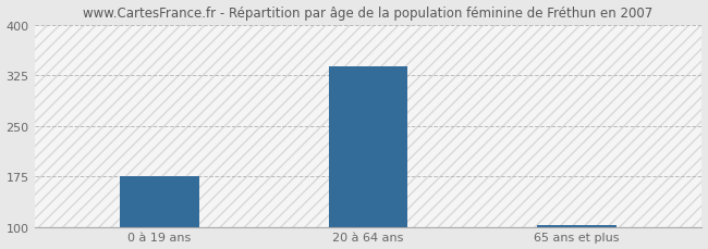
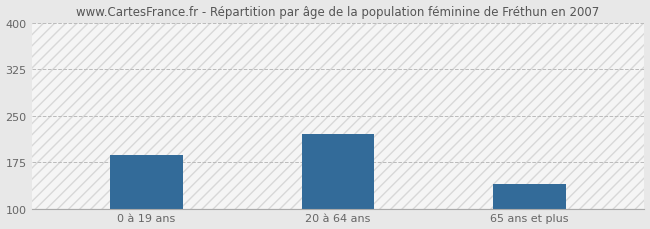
0 à 19 ans: 175 -> 186
20 à 64 ans: 338 -> 220
65 ans et plus: 103 -> 140
